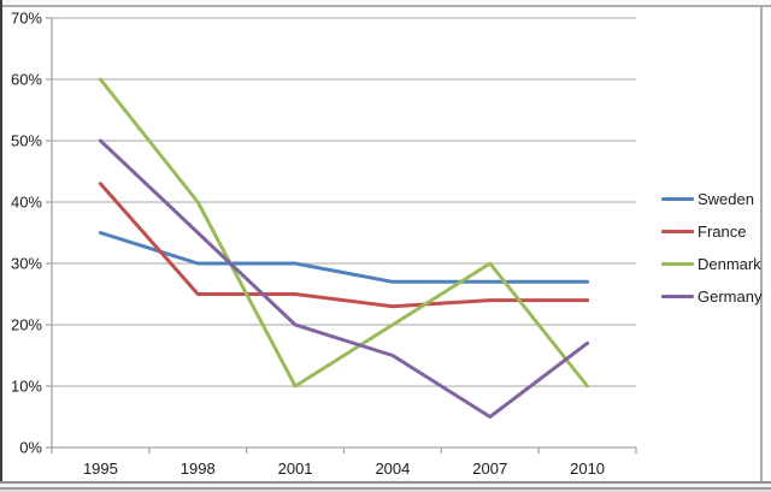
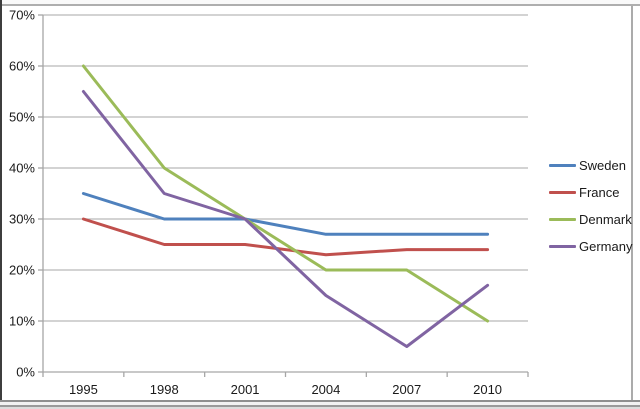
France/1995: 43% -> 30%
Germany/1995: 50% -> 55%
Denmark/2001: 10% -> 30%
Germany/2001: 20% -> 30%
Denmark/2007: 30% -> 20%
